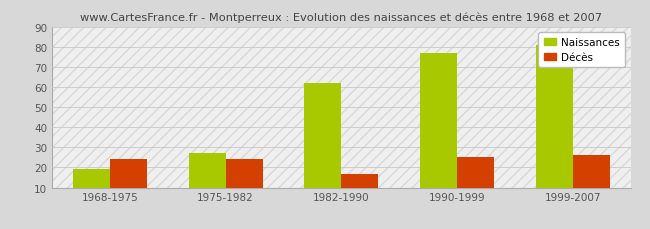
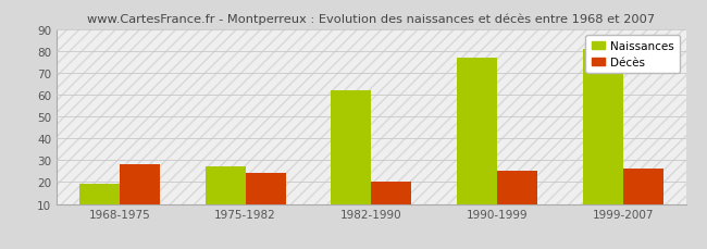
Décès/1968-1975: 24 -> 28
Décès/1982-1990: 17 -> 20
